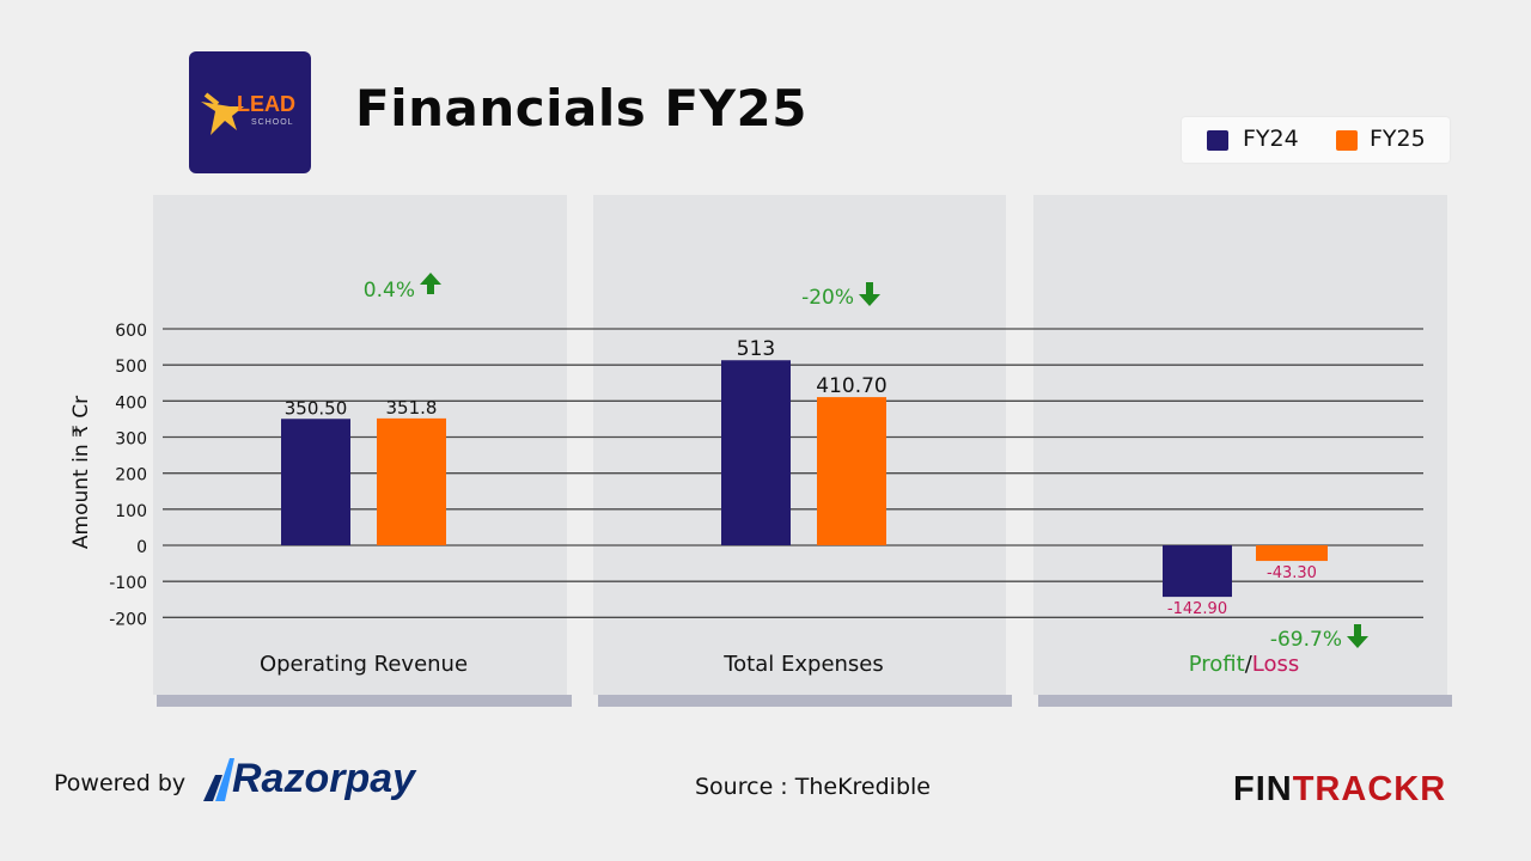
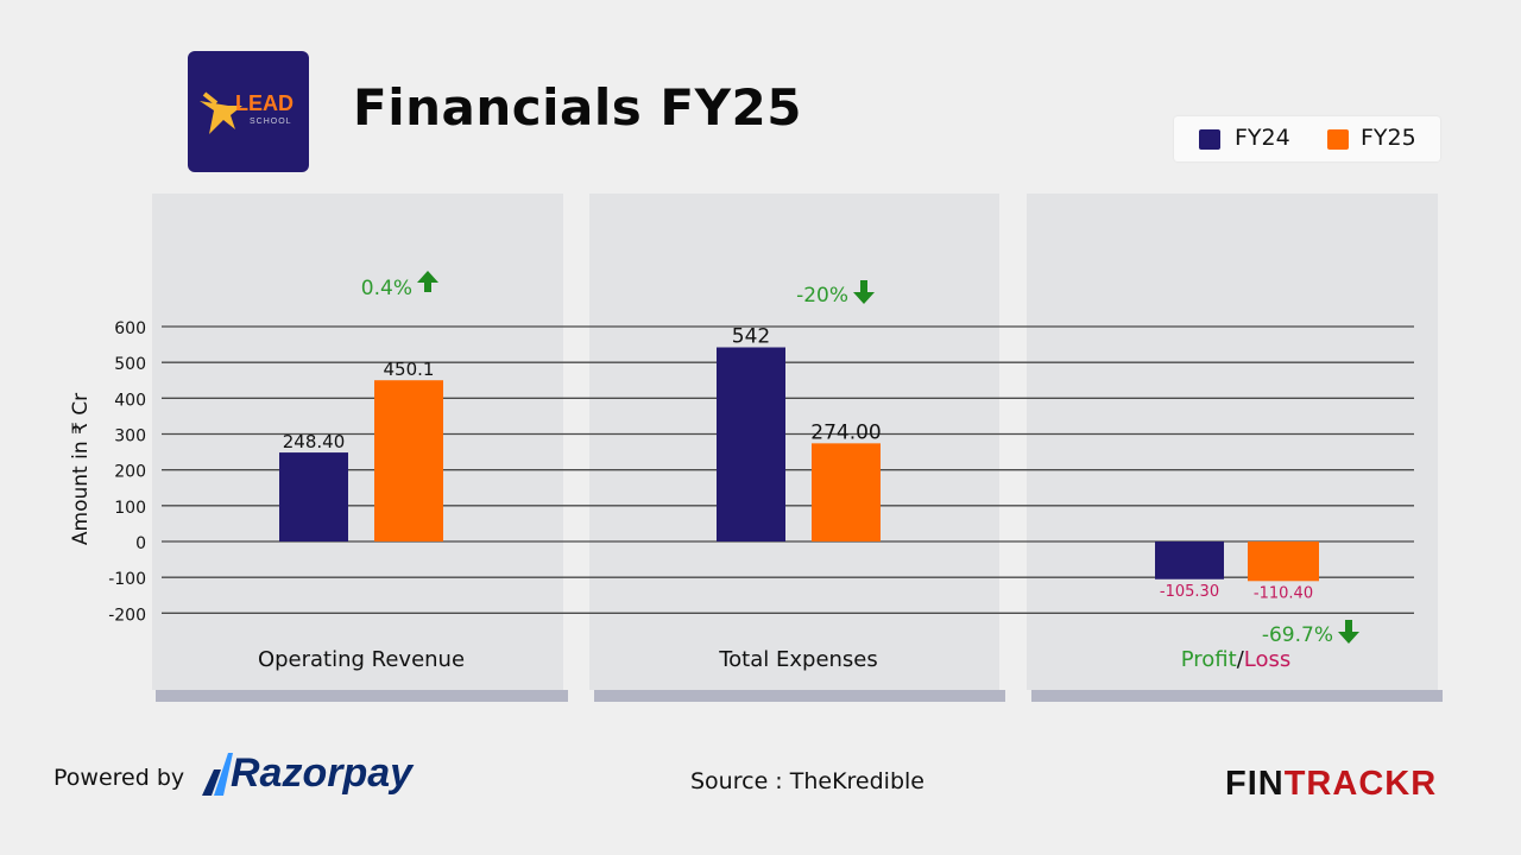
FY24/Operating Revenue: 350.50 -> 248.40
FY25/Operating Revenue: 351.8 -> 450.1
FY24/Total Expenses: 513 -> 542
FY25/Total Expenses: 410.70 -> 274.00
FY24/Profit/Loss: -142.90 -> -105.30
FY25/Profit/Loss: -43.30 -> -110.40
